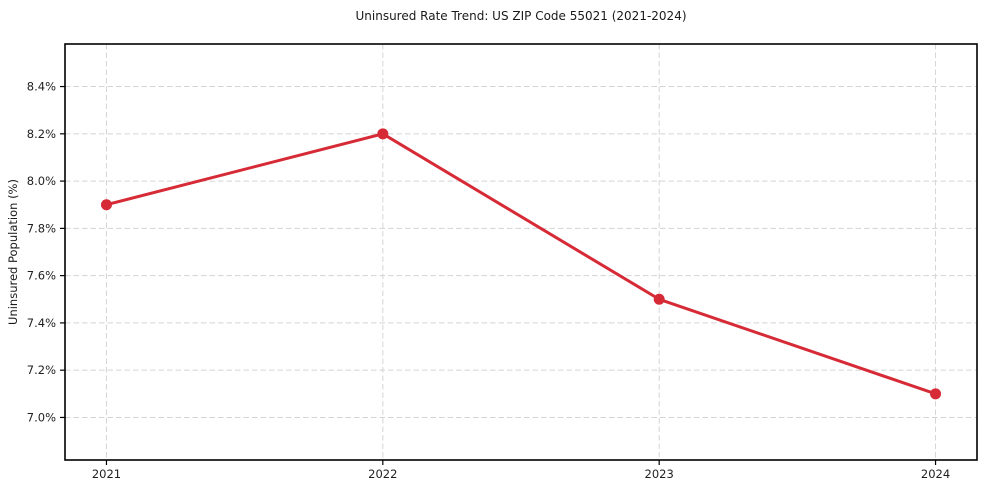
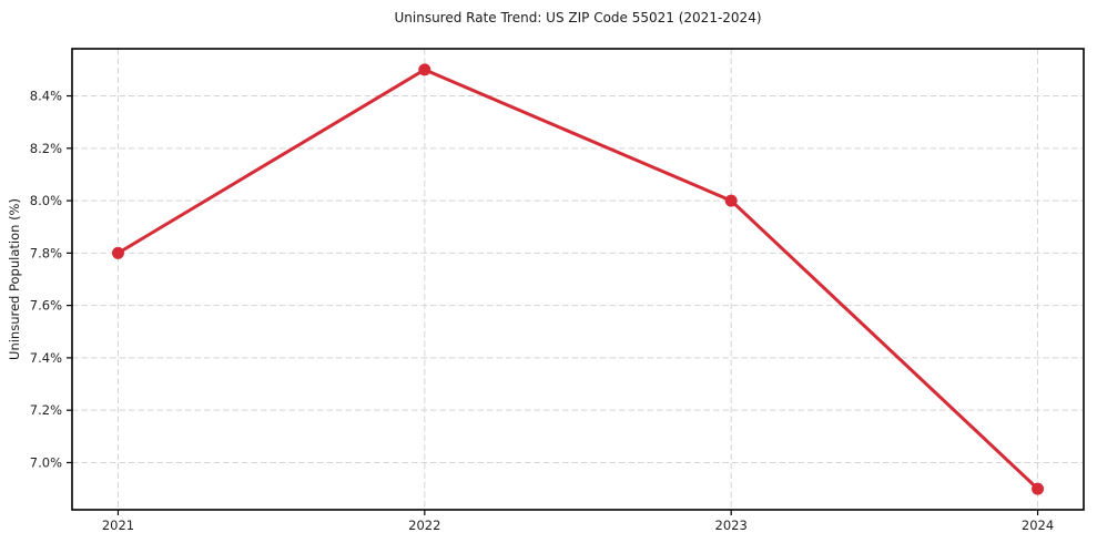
2021: 7.9% -> 7.8%
2022: 8.2% -> 8.5%
2023: 7.5% -> 8.0%
2024: 7.1% -> 6.9%
